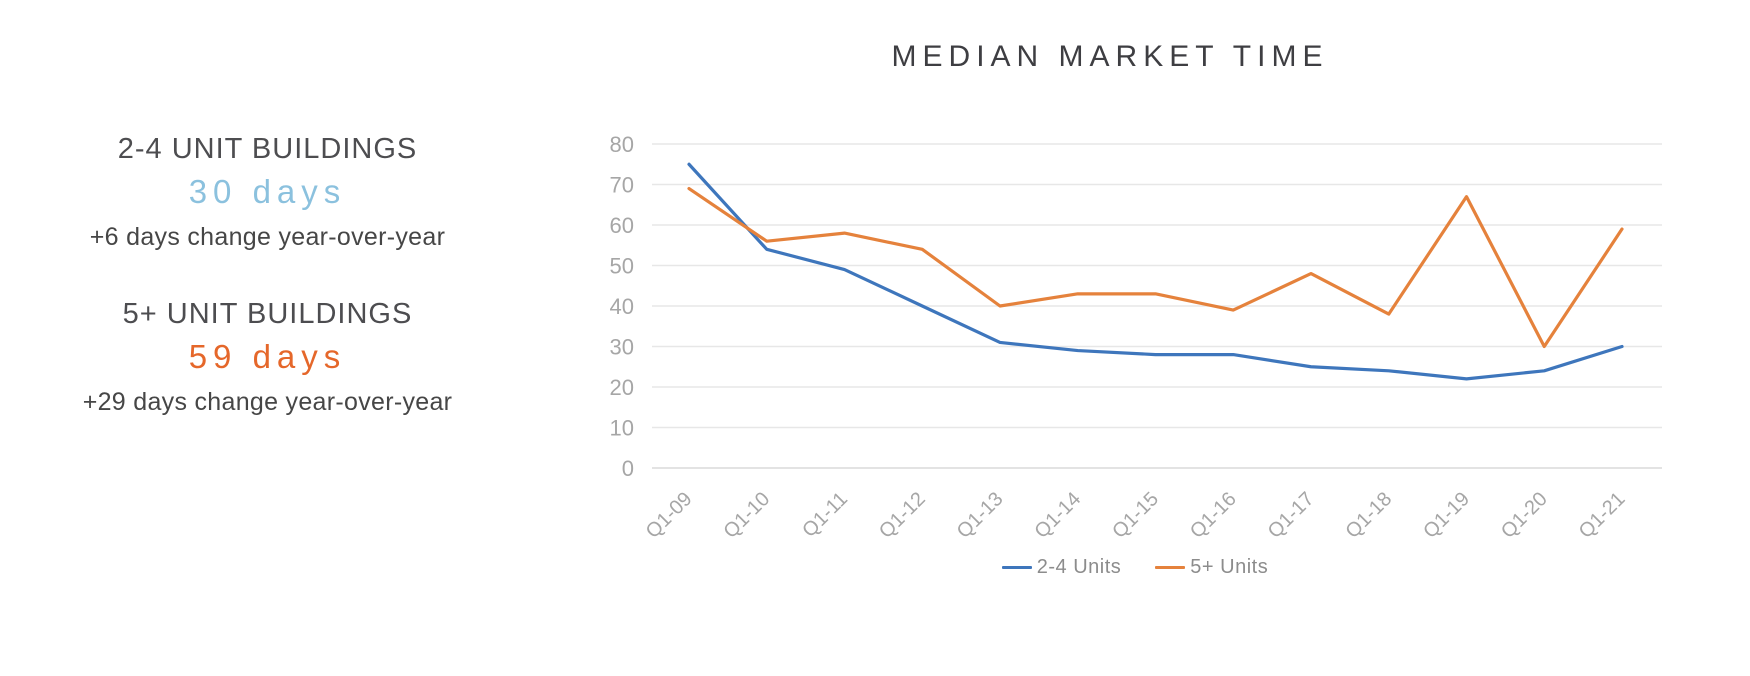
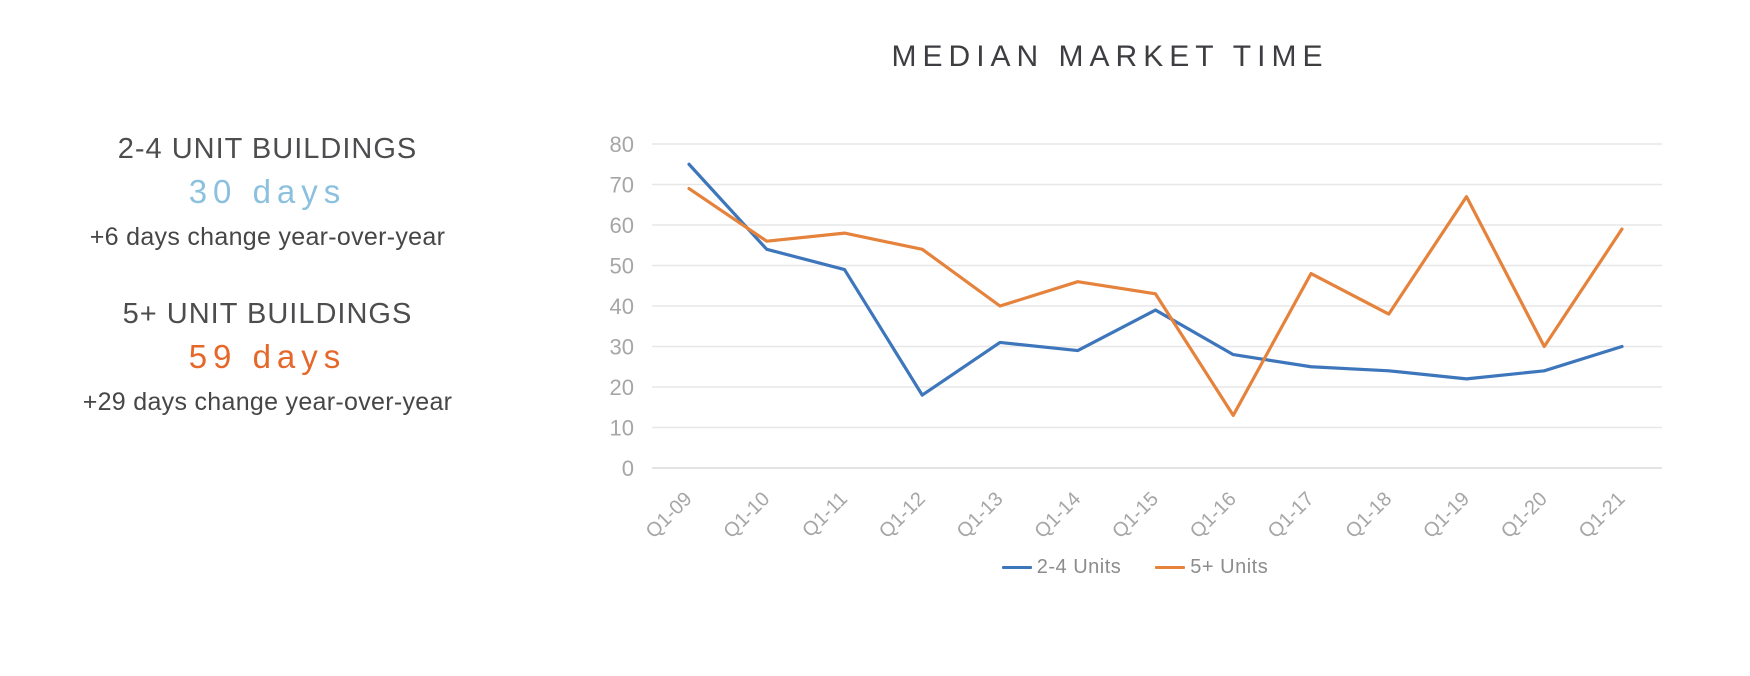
2-4 Units/Q1-12: 40 -> 18
5+ Units/Q1-14: 43 -> 46
2-4 Units/Q1-15: 28 -> 39
5+ Units/Q1-16: 39 -> 13
